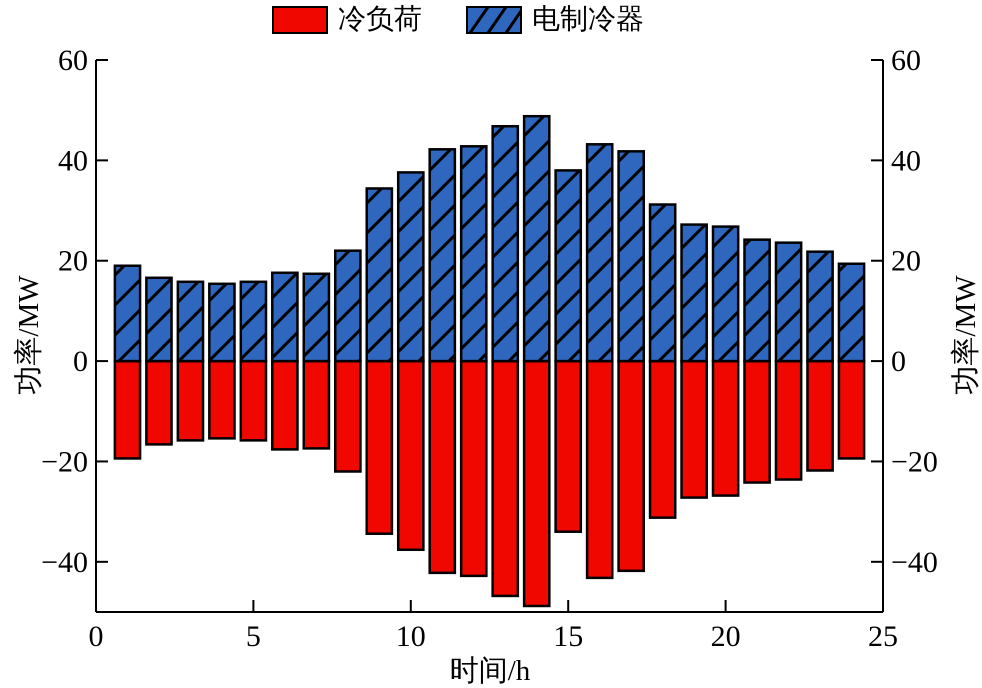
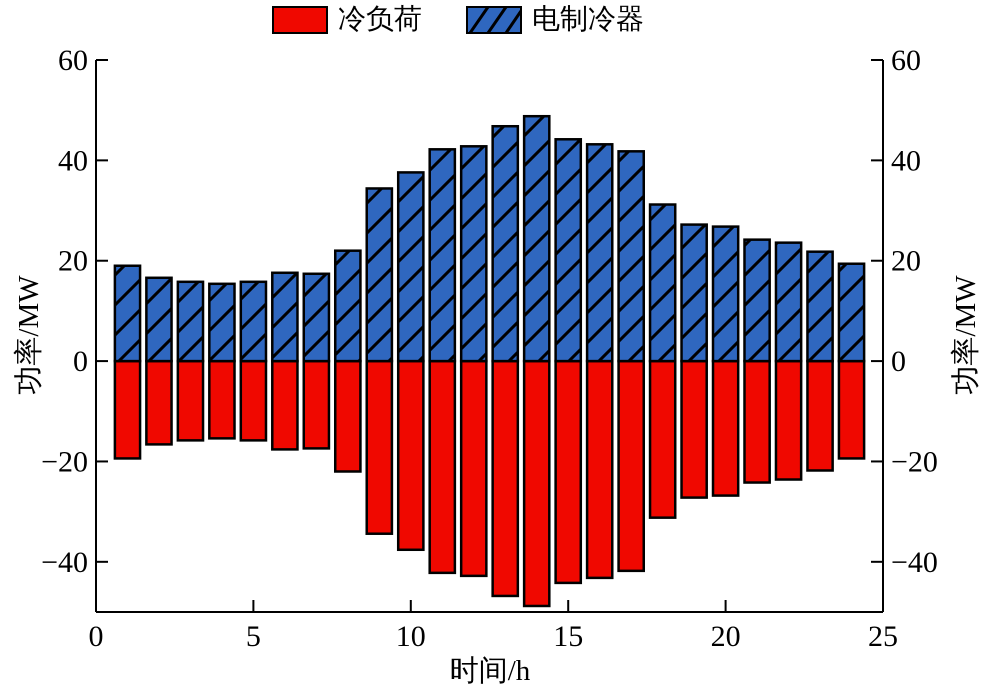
冷负荷/15: -34 -> -44
电制冷器/15: 38 -> 44
